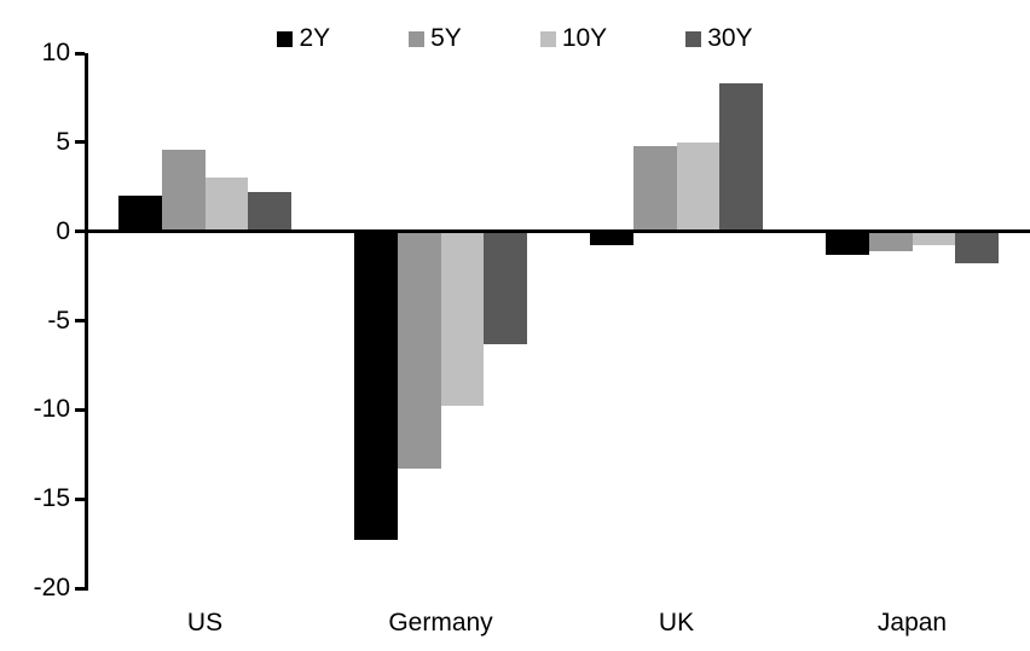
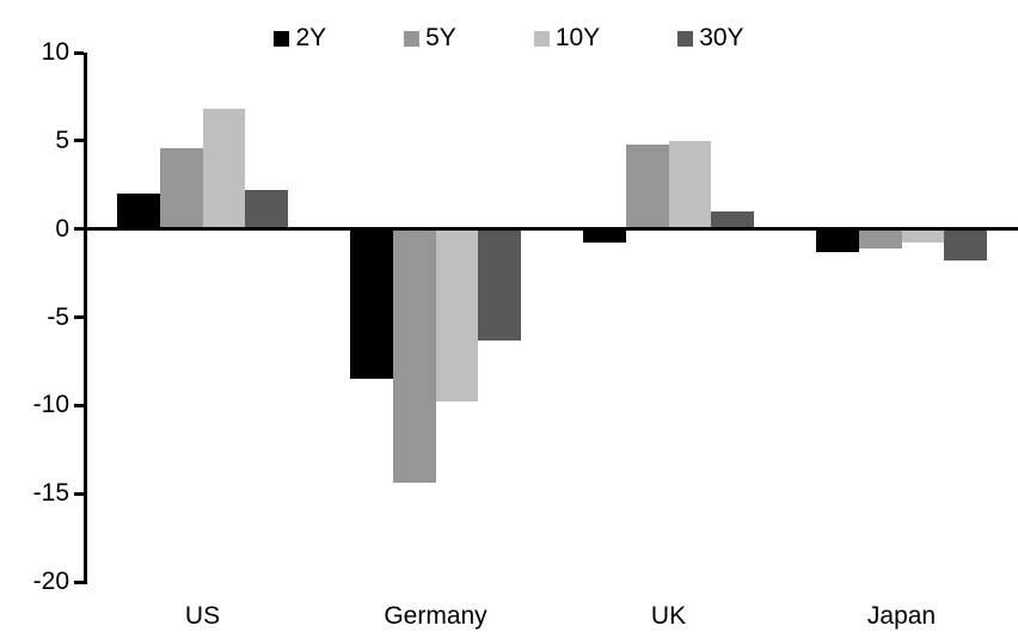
10Y/US: 3.0 -> 6.8
2Y/Germany: -17.3 -> -8.5
5Y/Germany: -13.3 -> -14.4
30Y/UK: 8.3 -> 1.0
